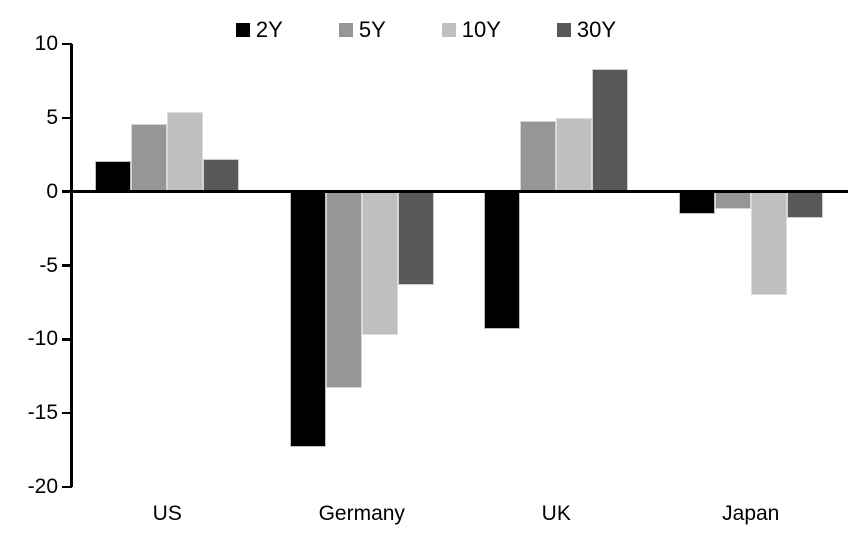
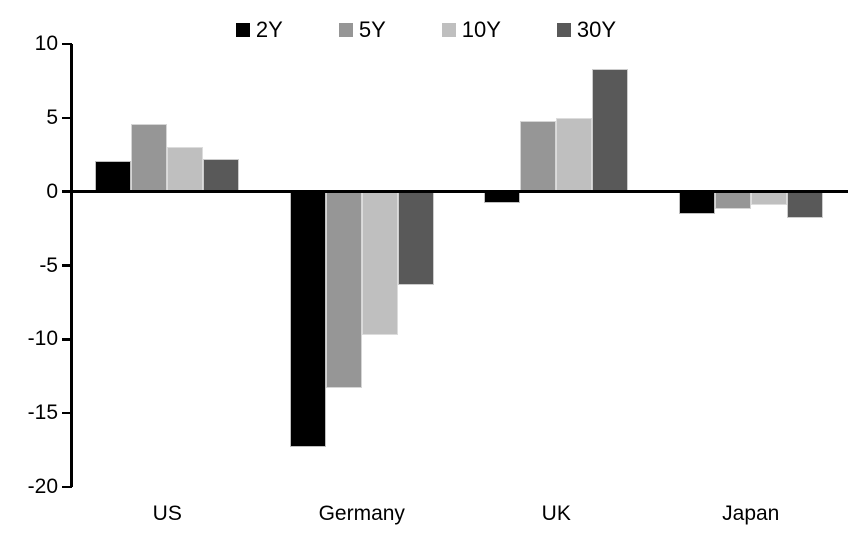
10Y/US: 5.4 -> 3.0
2Y/UK: -9.3 -> -0.8
10Y/Japan: -7.0 -> -0.9
